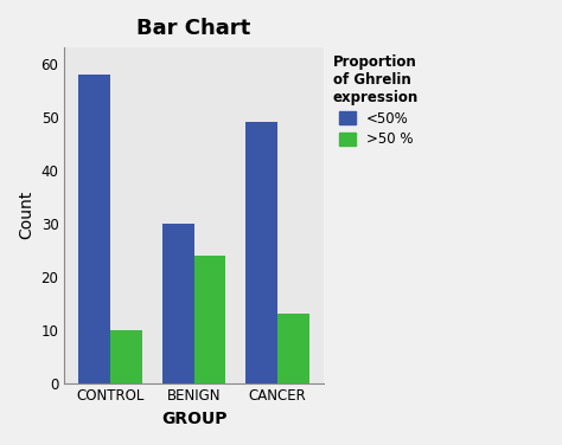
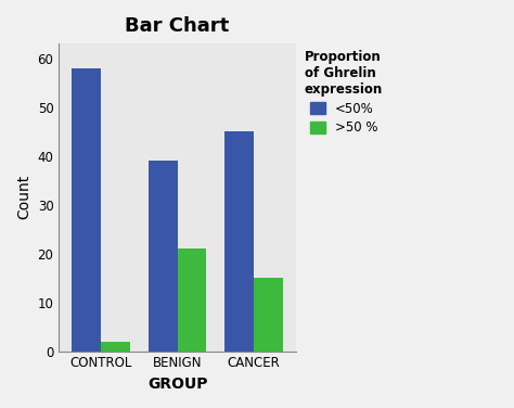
>50 %/CONTROL: 10 -> 2
<50%/BENIGN: 30 -> 39
>50 %/BENIGN: 24 -> 21
<50%/CANCER: 49 -> 45
>50 %/CANCER: 13 -> 15
